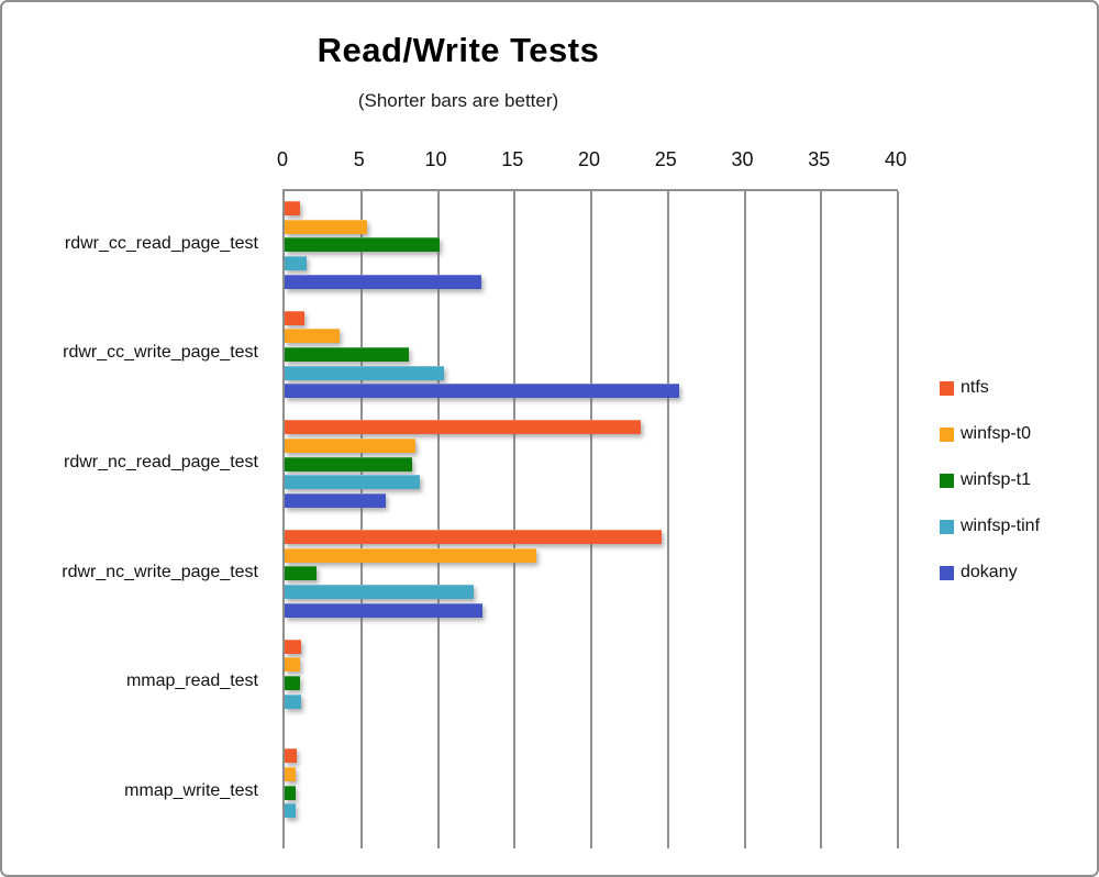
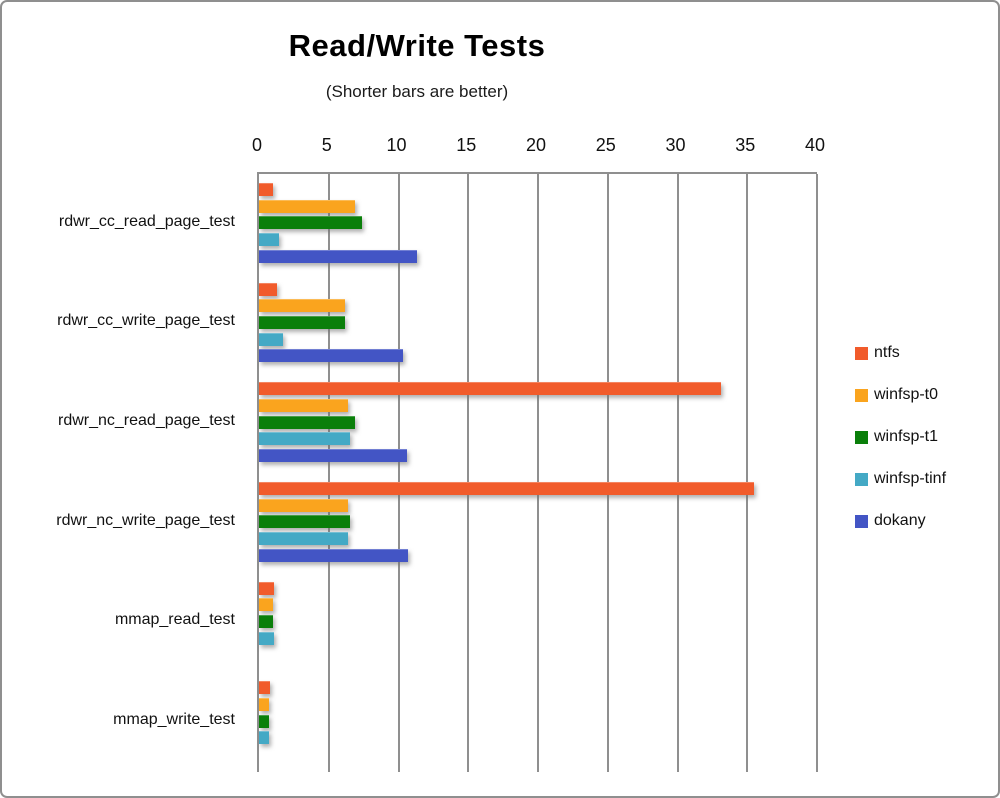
winfsp-t0/rdwr_cc_read_page_test: 5.4 -> 6.9
winfsp-t1/rdwr_cc_read_page_test: 10.1 -> 7.4
dokany/rdwr_cc_read_page_test: 12.8 -> 11.3
winfsp-t0/rdwr_cc_write_page_test: 3.6 -> 6.2
winfsp-t1/rdwr_cc_write_page_test: 8.1 -> 6.2
winfsp-tinf/rdwr_cc_write_page_test: 10.4 -> 1.7
dokany/rdwr_cc_write_page_test: 25.7 -> 10.3
ntfs/rdwr_nc_read_page_test: 23.2 -> 33.1
winfsp-t0/rdwr_nc_read_page_test: 8.5 -> 6.4
winfsp-t1/rdwr_nc_read_page_test: 8.3 -> 6.9
winfsp-tinf/rdwr_nc_read_page_test: 8.8 -> 6.5
dokany/rdwr_nc_read_page_test: 6.6 -> 10.6
ntfs/rdwr_nc_write_page_test: 24.6 -> 35.5
winfsp-t0/rdwr_nc_write_page_test: 16.4 -> 6.4
winfsp-t1/rdwr_nc_write_page_test: 2.1 -> 6.5
winfsp-tinf/rdwr_nc_write_page_test: 12.3 -> 6.4
dokany/rdwr_nc_write_page_test: 12.9 -> 10.7
